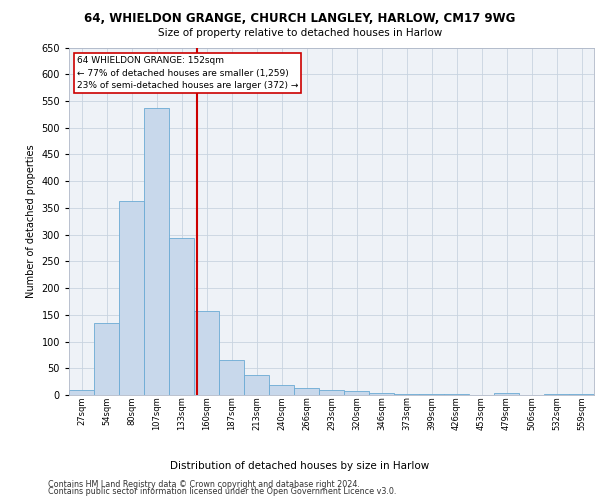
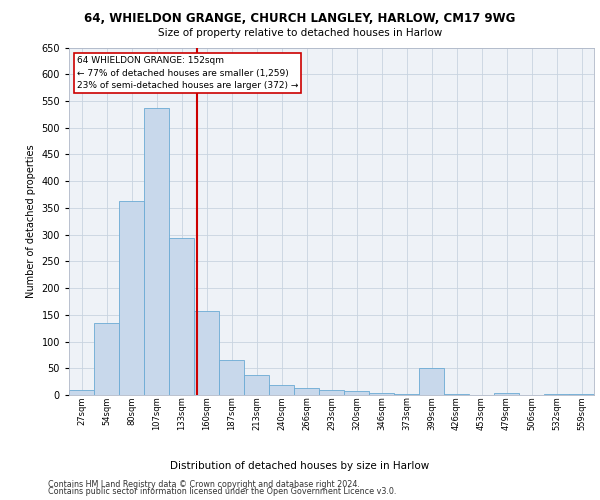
399sqm: 2 -> 50
